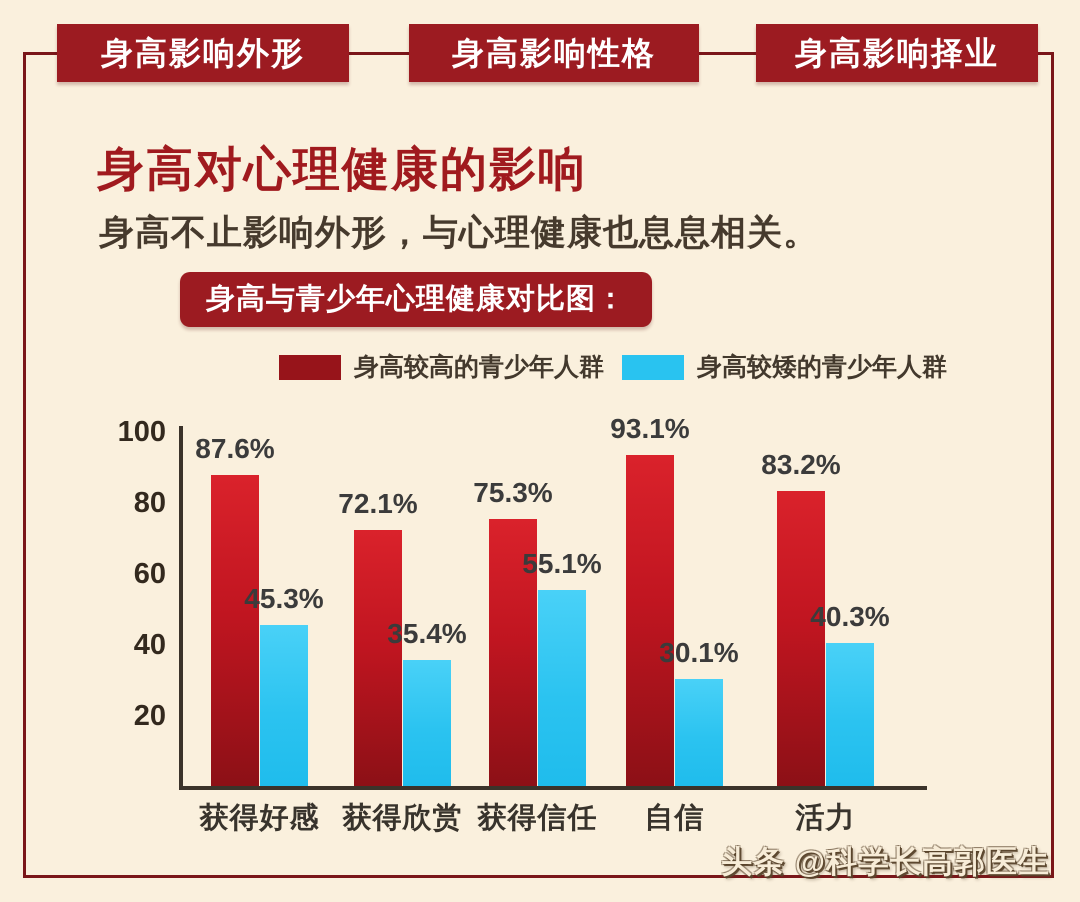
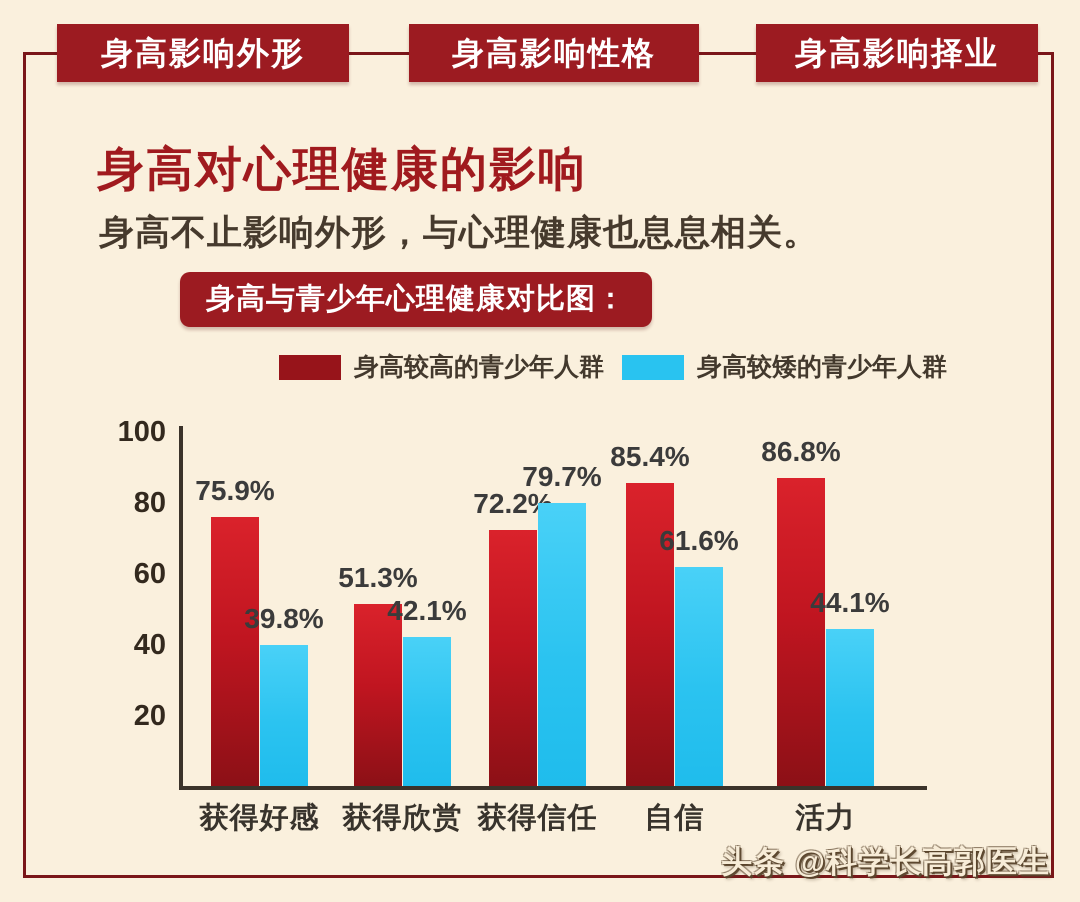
身高较高的青少年人群/获得好感: 87.6% -> 75.9%
身高较矮的青少年人群/获得好感: 45.3% -> 39.8%
身高较高的青少年人群/获得欣赏: 72.1% -> 51.3%
身高较矮的青少年人群/获得欣赏: 35.4% -> 42.1%
身高较高的青少年人群/获得信任: 75.3% -> 72.2%
身高较矮的青少年人群/获得信任: 55.1% -> 79.7%
身高较高的青少年人群/自信: 93.1% -> 85.4%
身高较矮的青少年人群/自信: 30.1% -> 61.6%
身高较高的青少年人群/活力: 83.2% -> 86.8%
身高较矮的青少年人群/活力: 40.3% -> 44.1%
